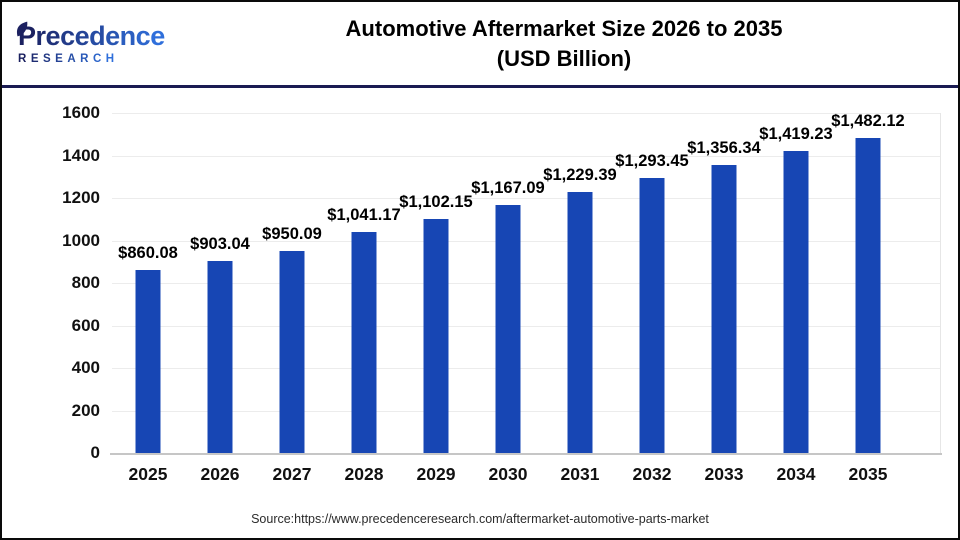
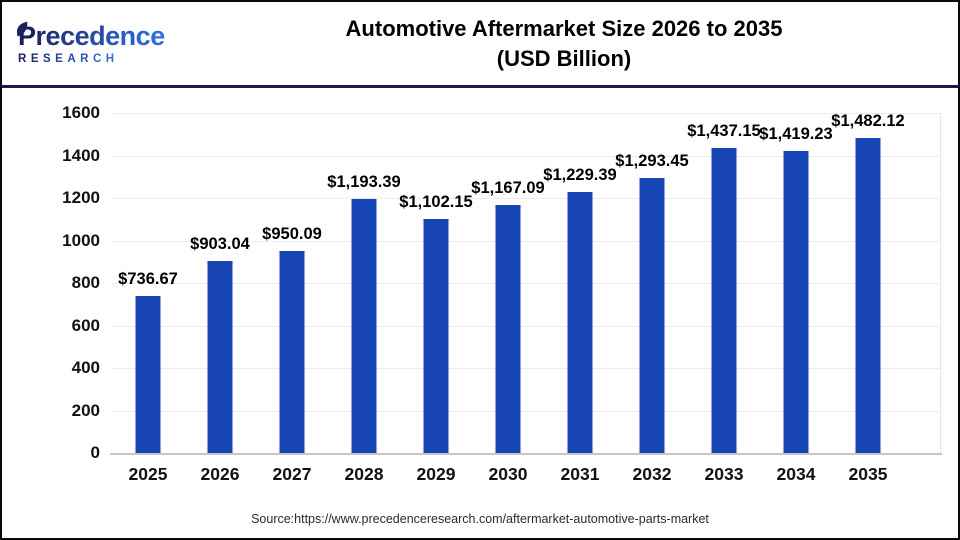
2025: $860.08 -> $736.67
2028: $1,041.17 -> $1,193.39
2033: $1,356.34 -> $1,437.15
